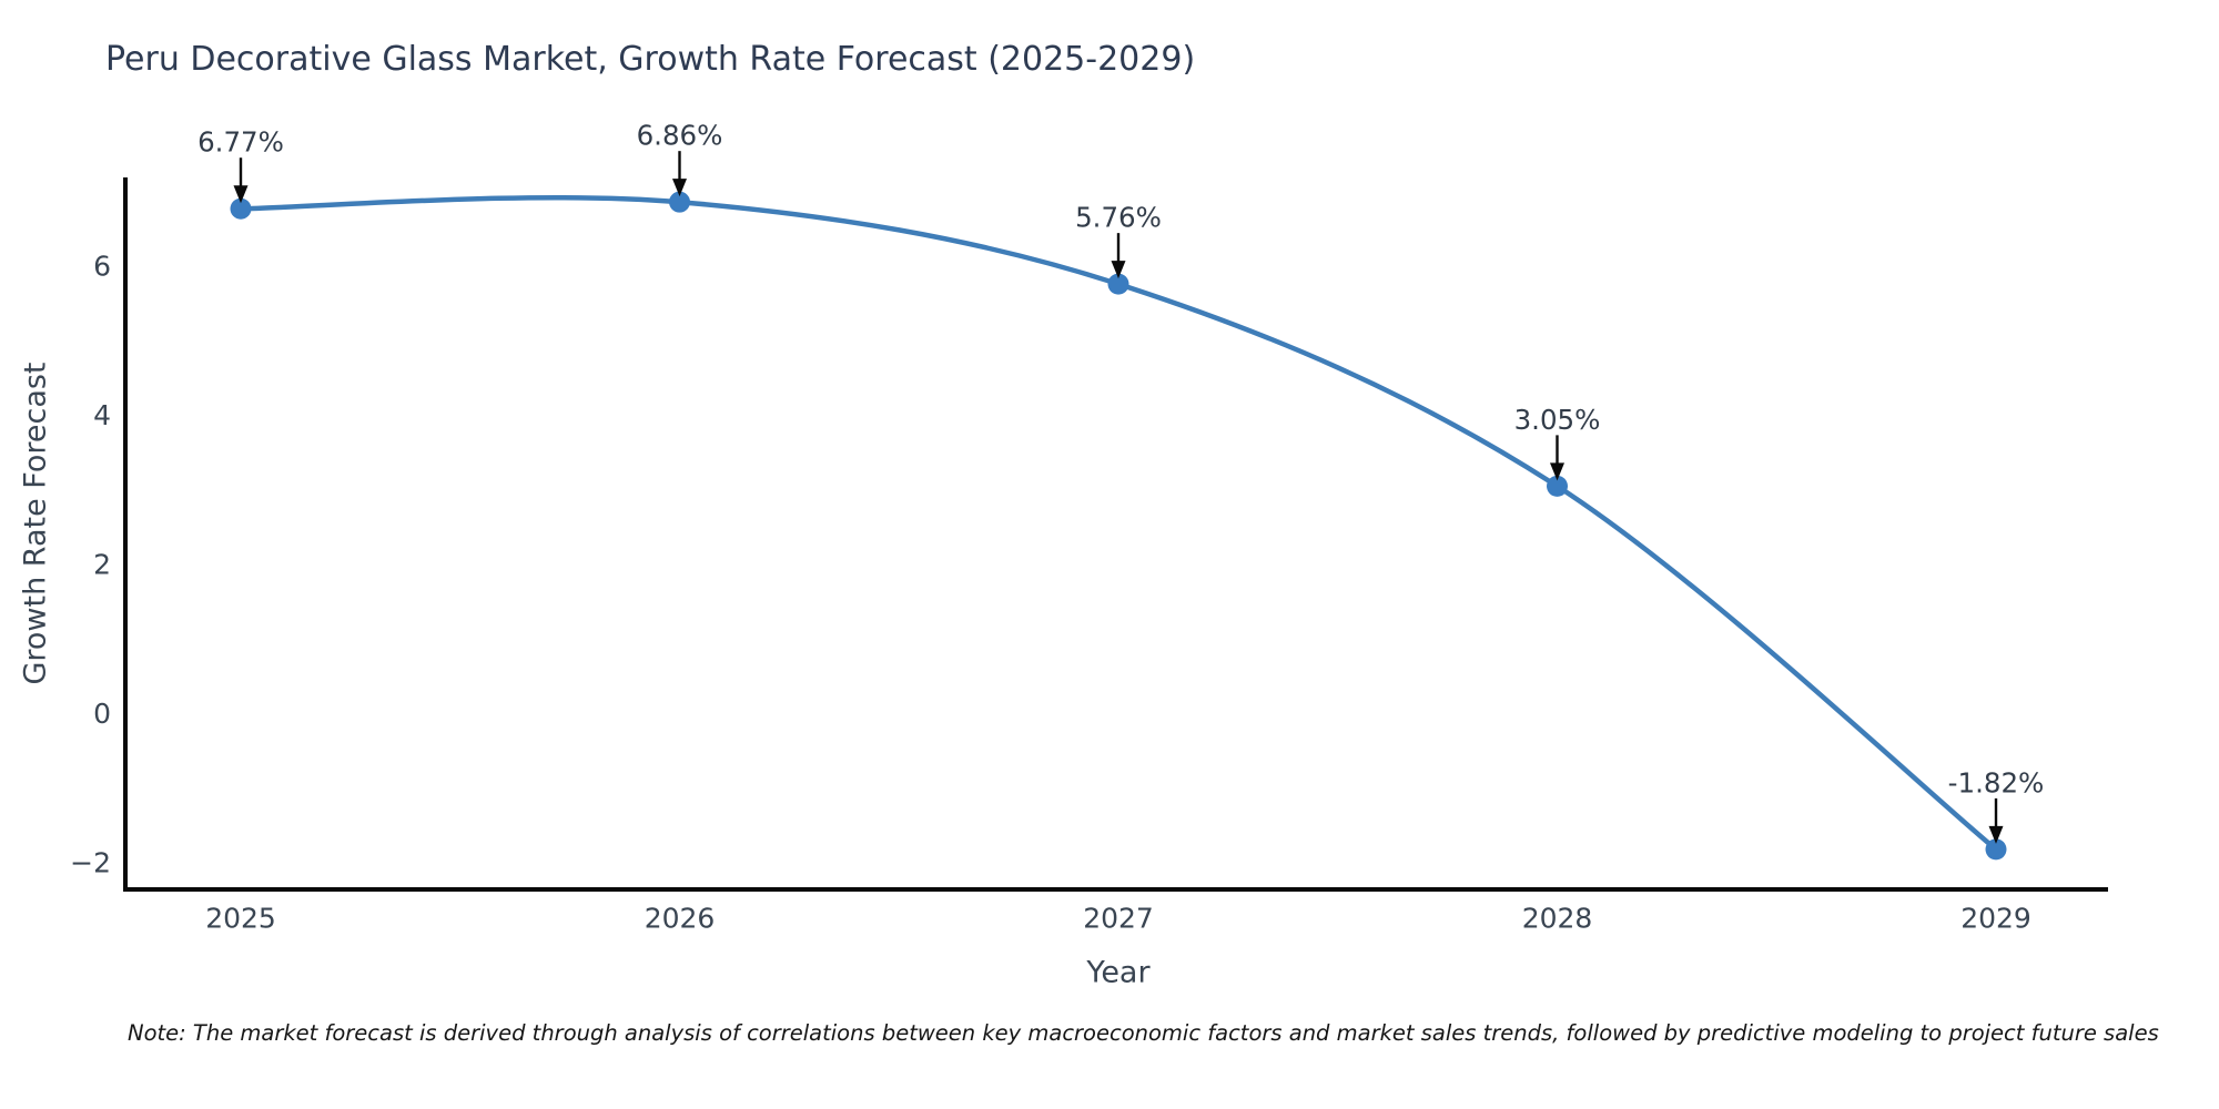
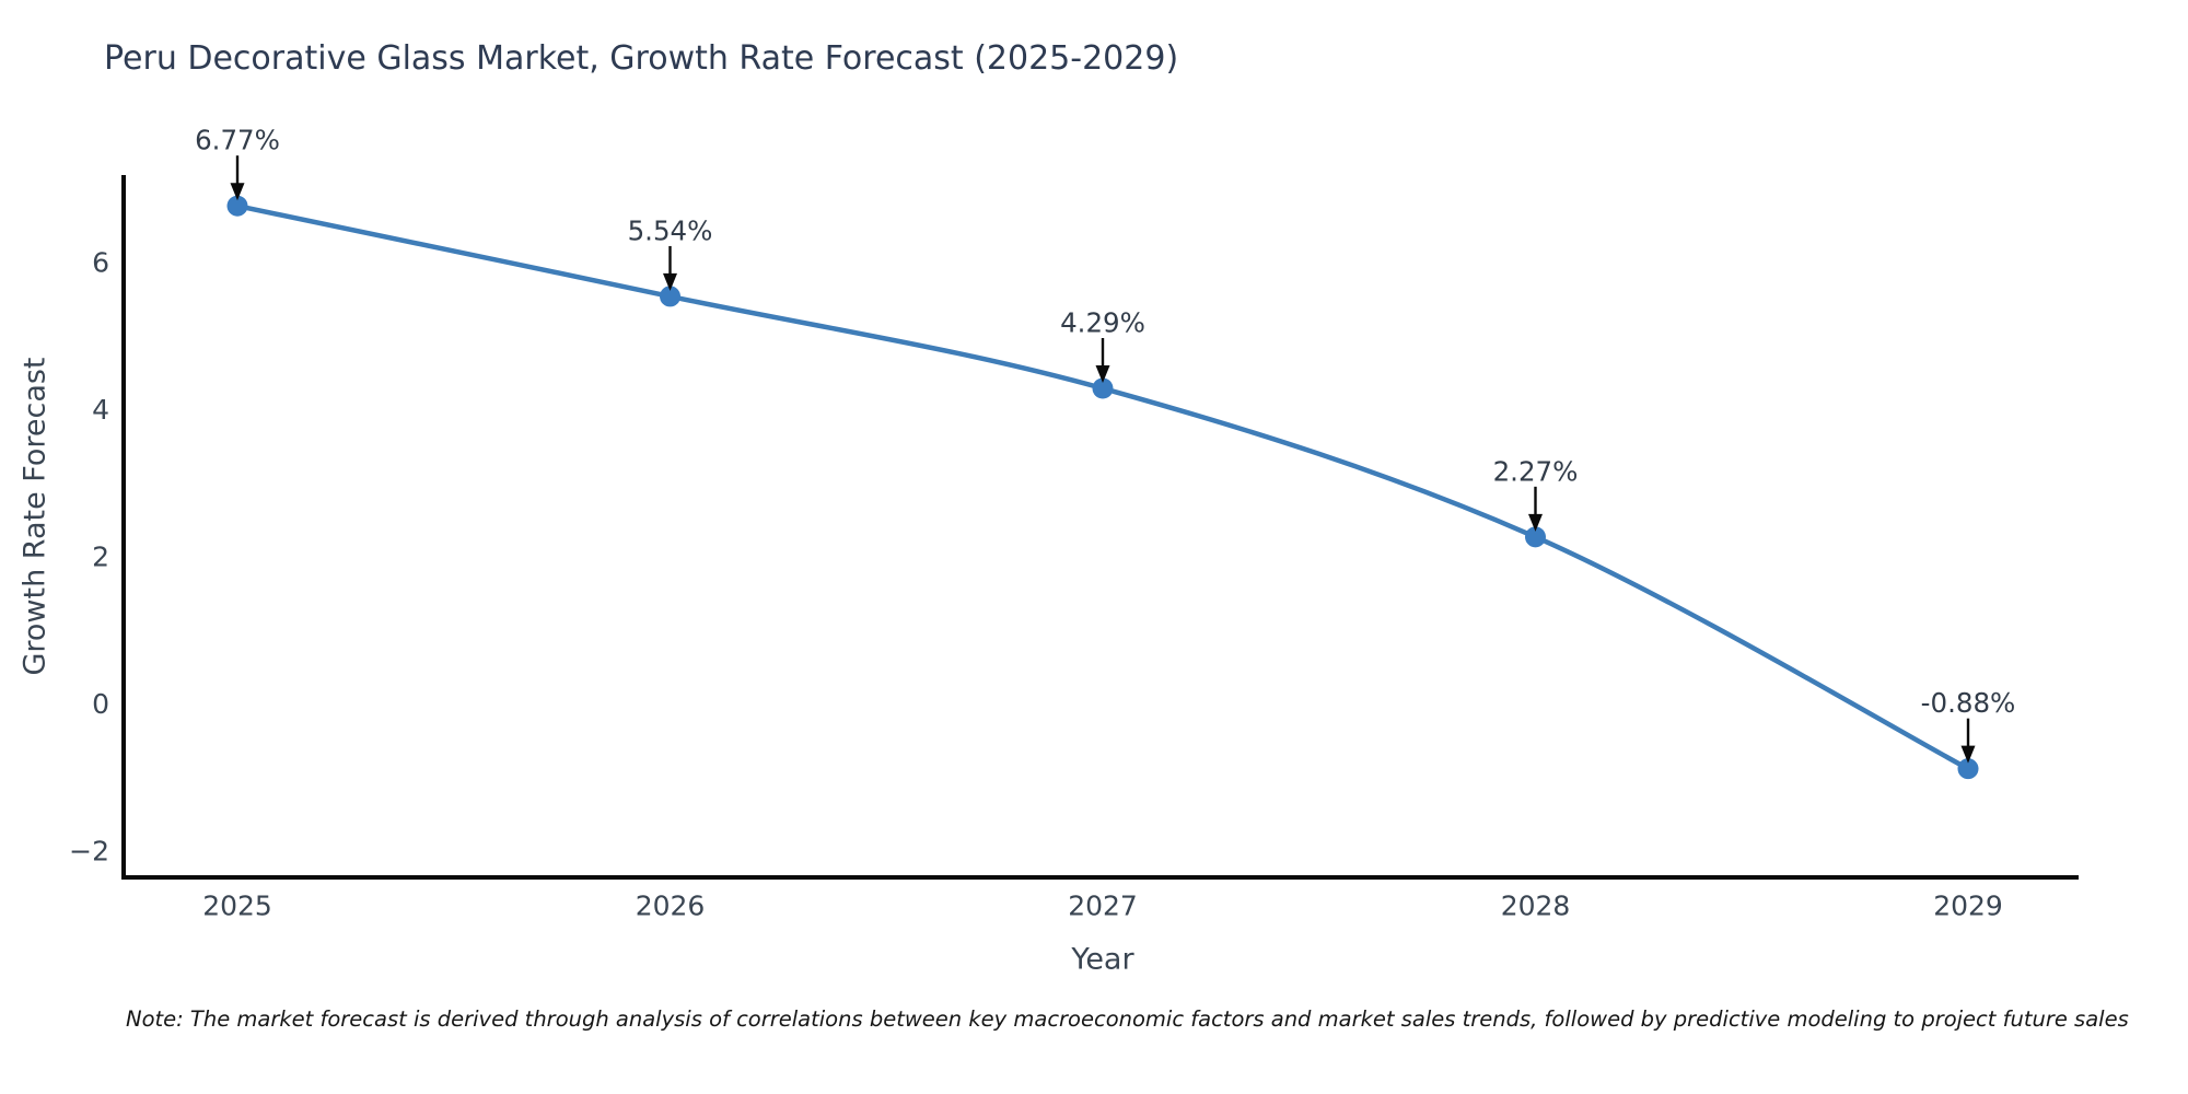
2026: 6.86% -> 5.54%
2027: 5.76% -> 4.29%
2028: 3.05% -> 2.27%
2029: -1.82% -> -0.88%
